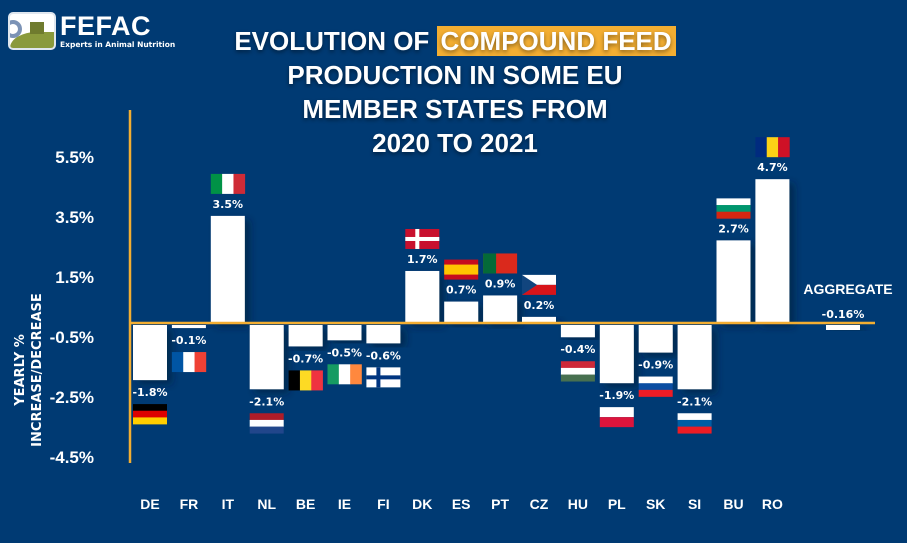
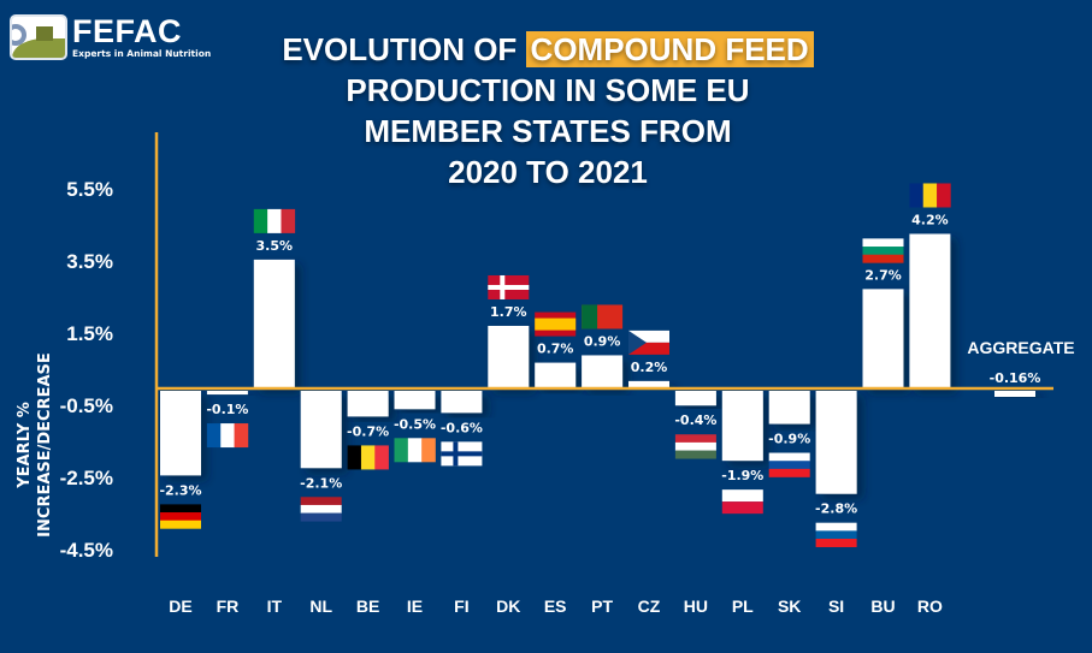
DE: -1.8% -> -2.3%
SI: -2.1% -> -2.8%
RO: 4.7% -> 4.2%
